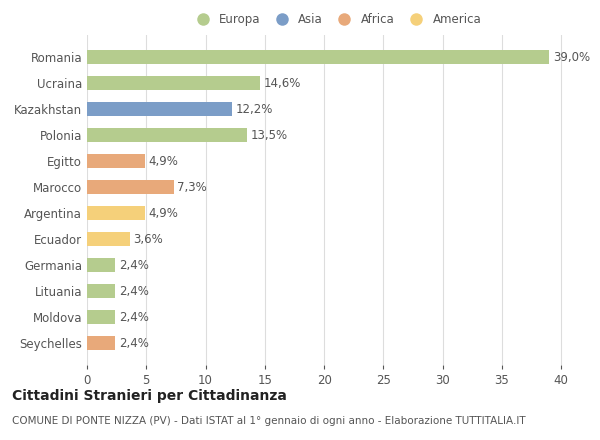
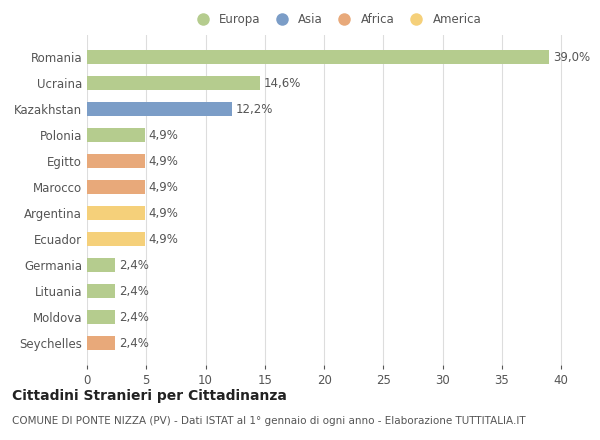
Polonia: 13,5% -> 4,9%
Marocco: 7,3% -> 4,9%
Ecuador: 3,6% -> 4,9%
